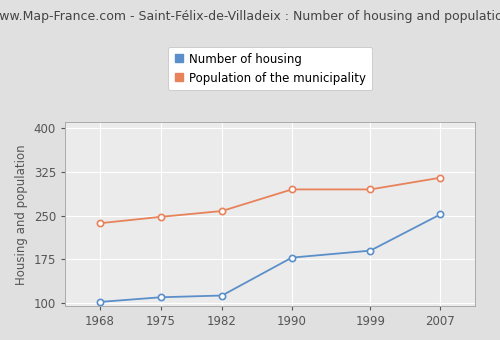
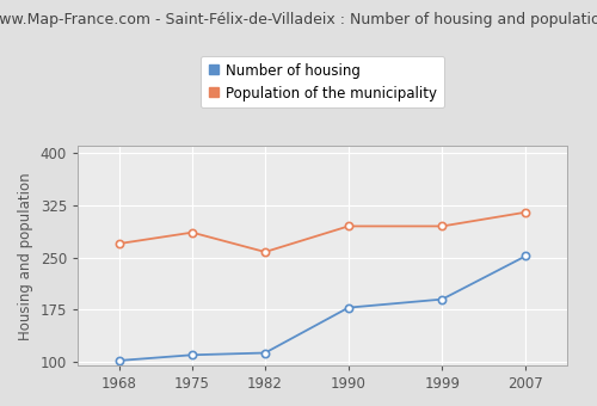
Population of the municipality/1968: 237 -> 270
Population of the municipality/1975: 248 -> 286
